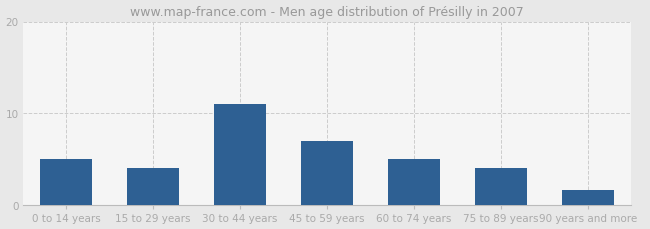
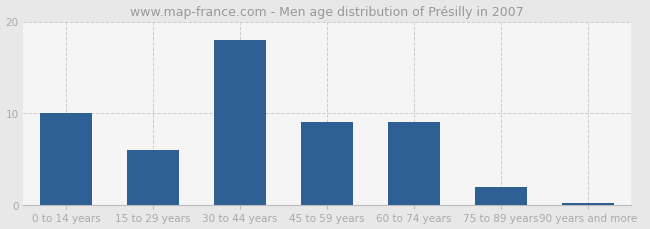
0 to 14 years: 5.0 -> 10.0
15 to 29 years: 4.0 -> 6.0
30 to 44 years: 11.0 -> 18.0
45 to 59 years: 7.0 -> 9.0
60 to 74 years: 5.0 -> 9.0
75 to 89 years: 4.0 -> 2.0
90 years and more: 1.6 -> 0.2
